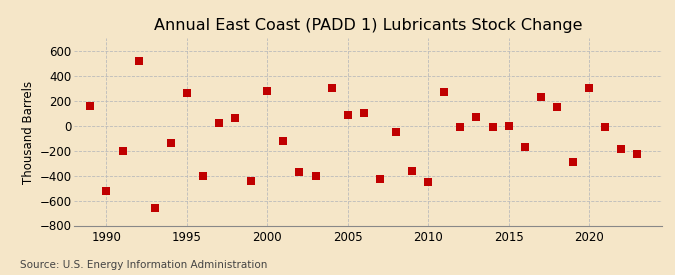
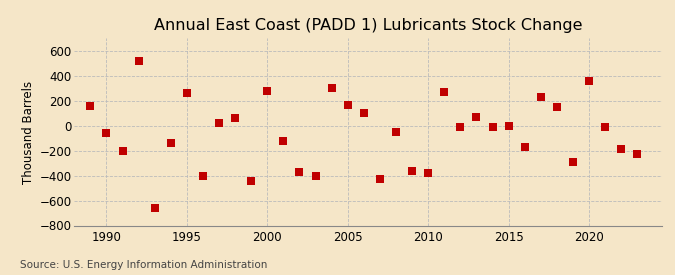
1990: -520 -> -60
2005: 90 -> 170
2010: -450 -> -380
2020: 300 -> 360
